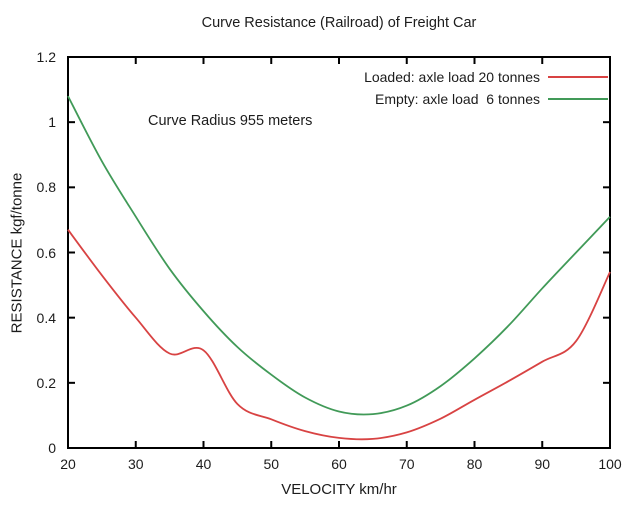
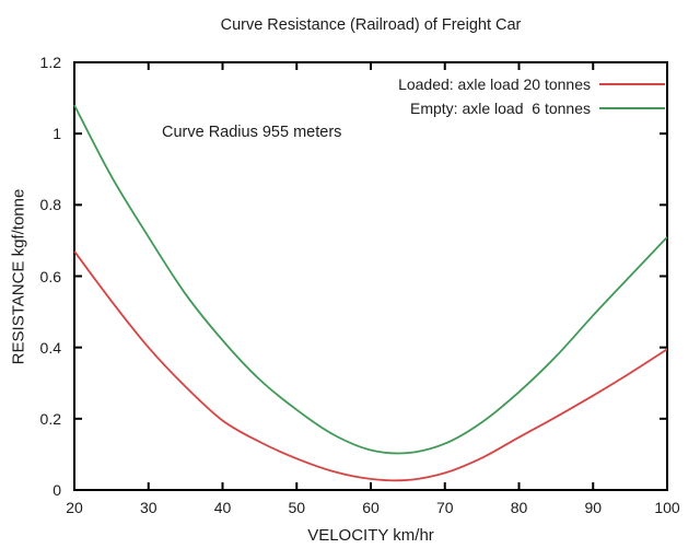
Loaded: axle load 20 tonnes/40: 0.30 -> 0.20
Loaded: axle load 20 tonnes/100: 0.54 -> 0.40
